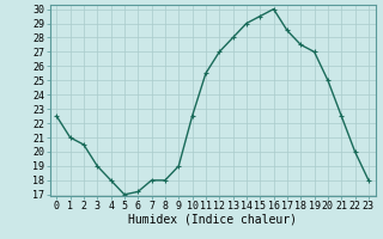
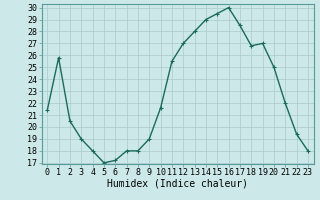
0: 22.5 -> 21.4
1: 21.0 -> 25.8
10: 22.5 -> 21.6
18: 27.5 -> 26.8
21: 22.5 -> 22.0
22: 20.0 -> 19.4
